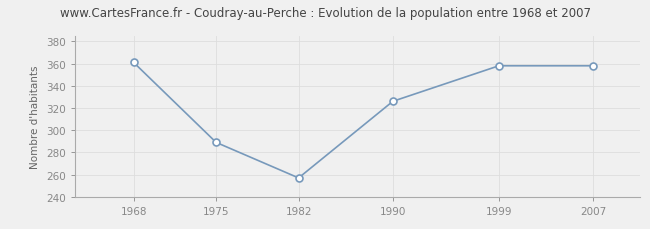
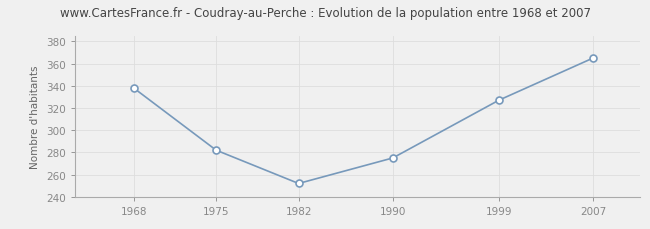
1968: 361 -> 338
1975: 289 -> 282
1982: 257 -> 252
1990: 326 -> 275
1999: 358 -> 327
2007: 358 -> 365
